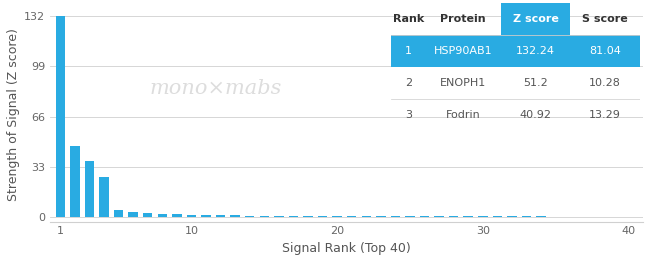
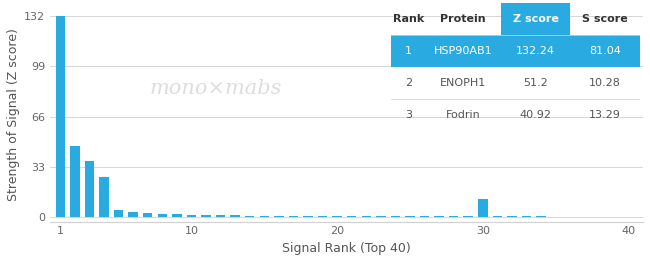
30: 0 -> 12
